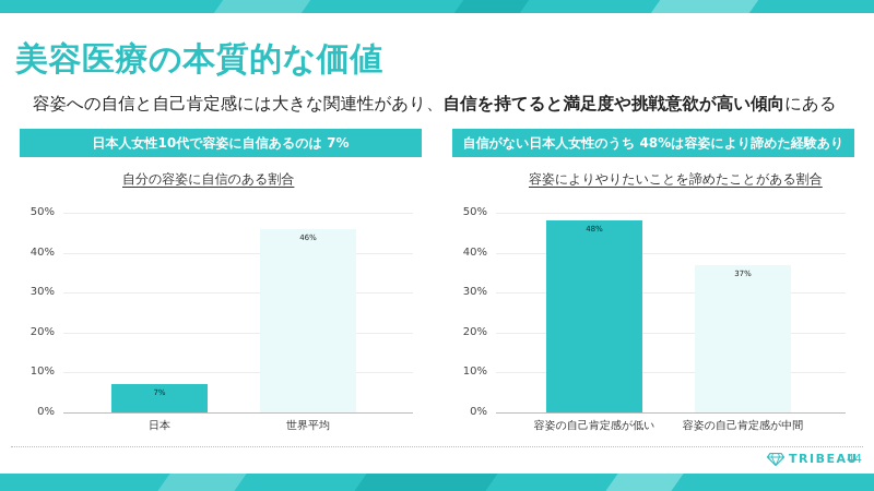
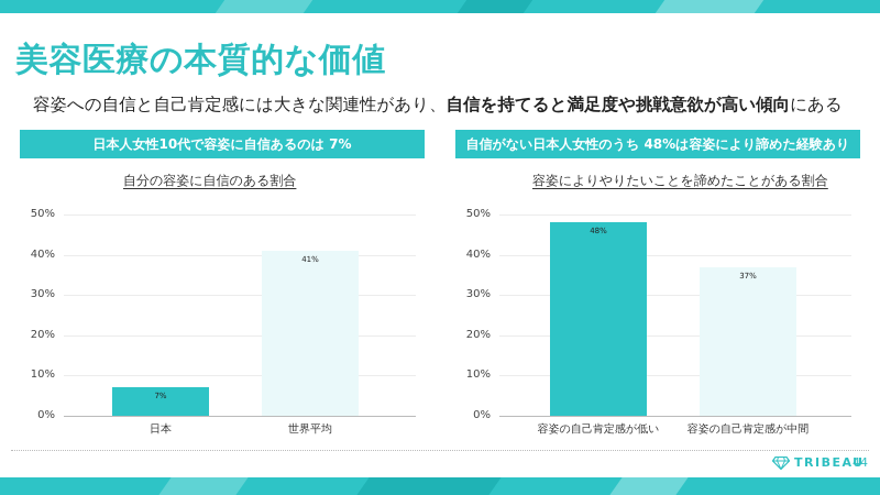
自分の容姿に自信のある割合/世界平均: 46% -> 41%
